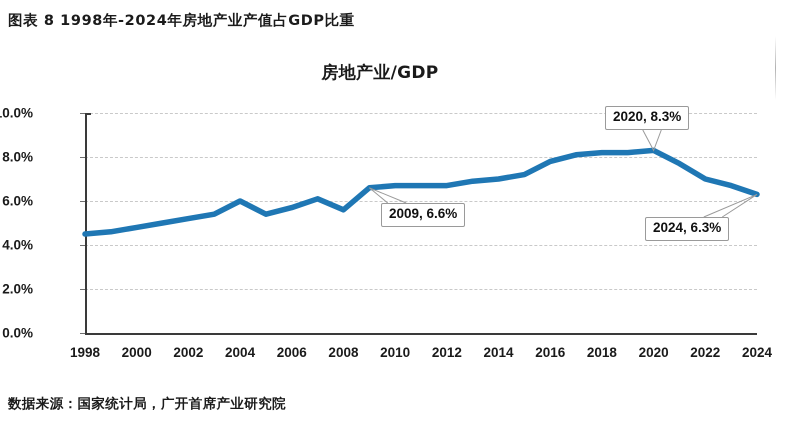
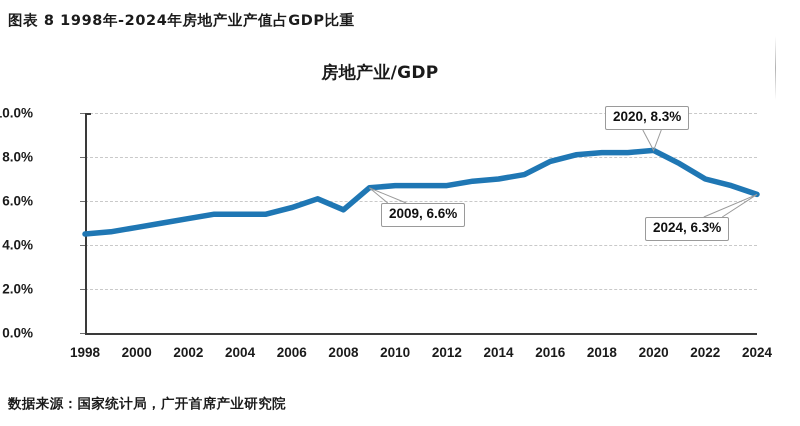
2004: 6.0% -> 5.4%
